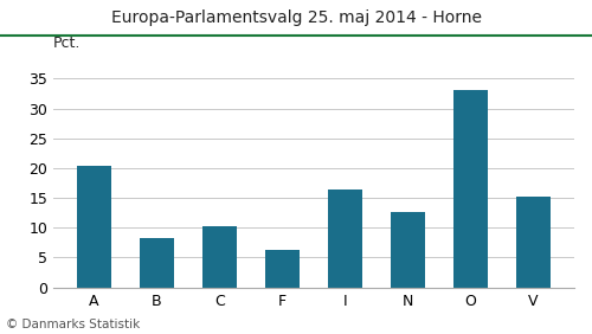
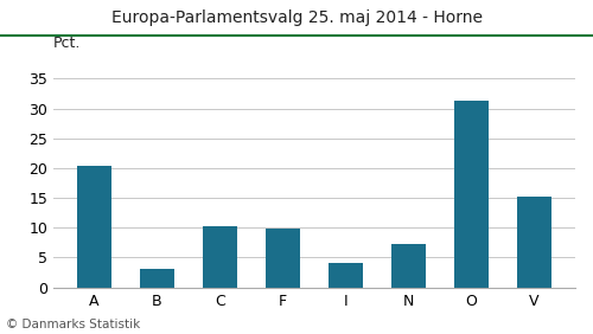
B: 8.2 -> 3.0
F: 6.2 -> 9.8
I: 16.4 -> 4.0
N: 12.6 -> 7.2
O: 33.2 -> 31.4
